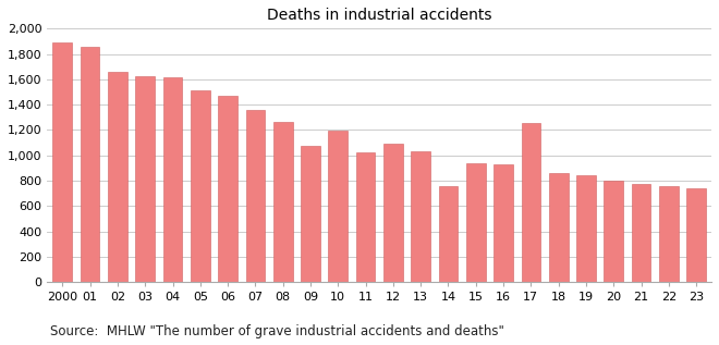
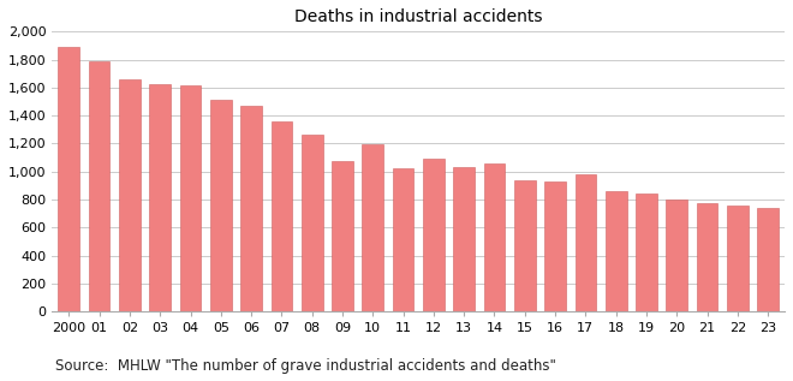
01: 1,860 -> 1,790
14: 760 -> 1,060
17: 1,260 -> 980
